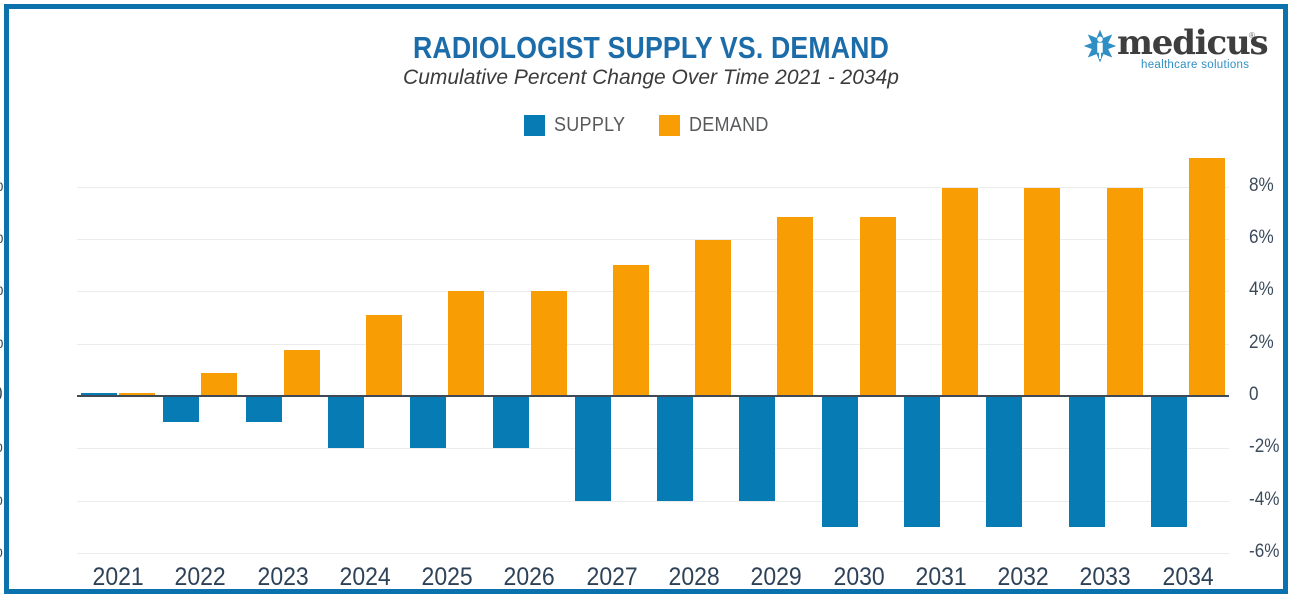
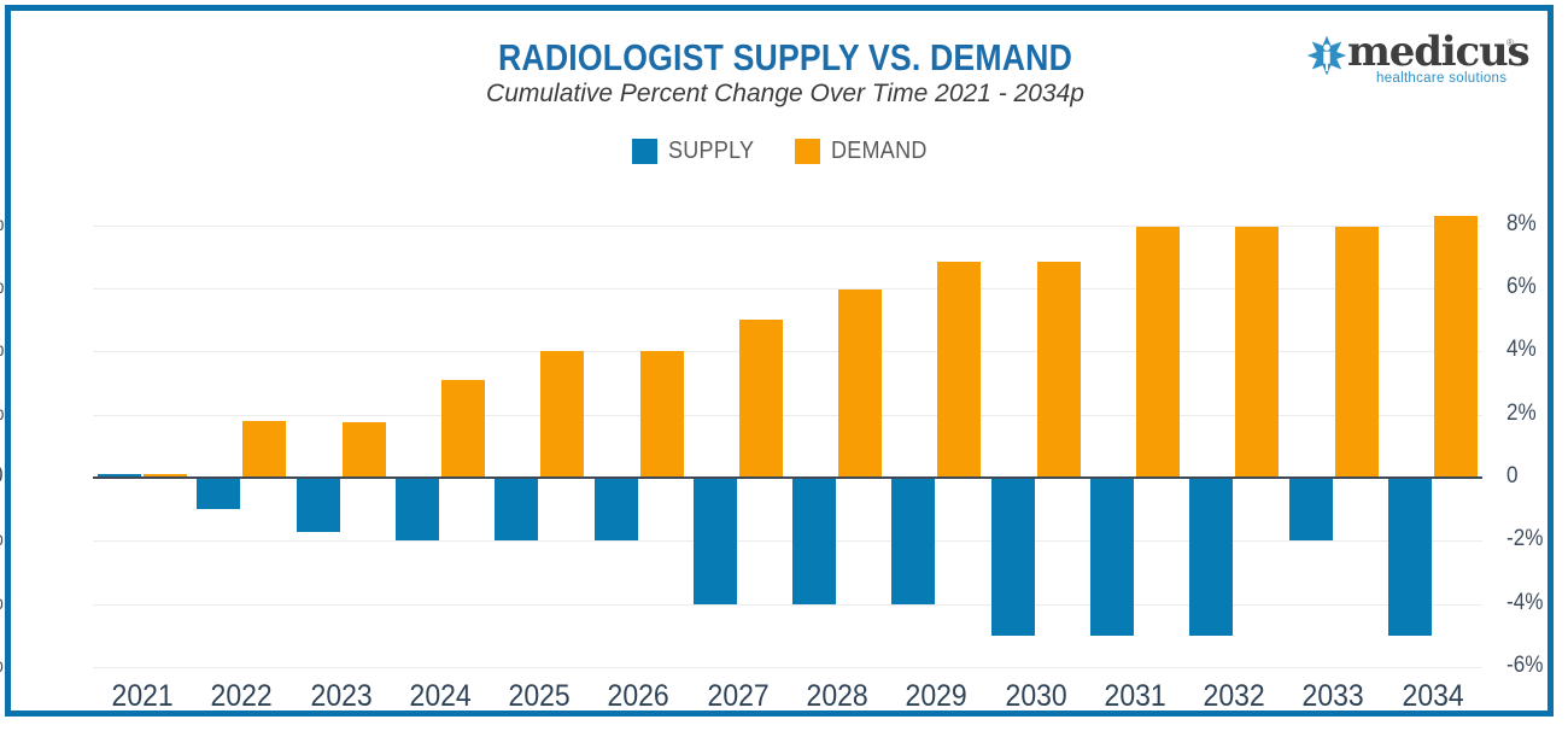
DEMAND/2022: 0.9% -> 1.8%
SUPPLY/2023: -1.0% -> -1.7%
SUPPLY/2033: -5.0% -> -2.0%
DEMAND/2034: 9.1% -> 8.3%
